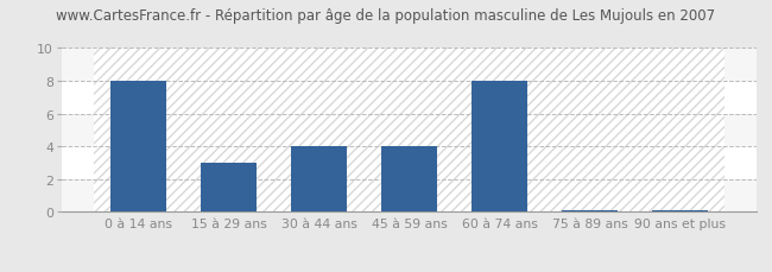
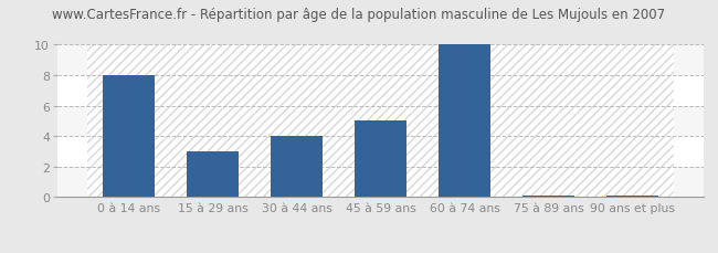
45 à 59 ans: 4.0 -> 5.0
60 à 74 ans: 8.0 -> 10.0
